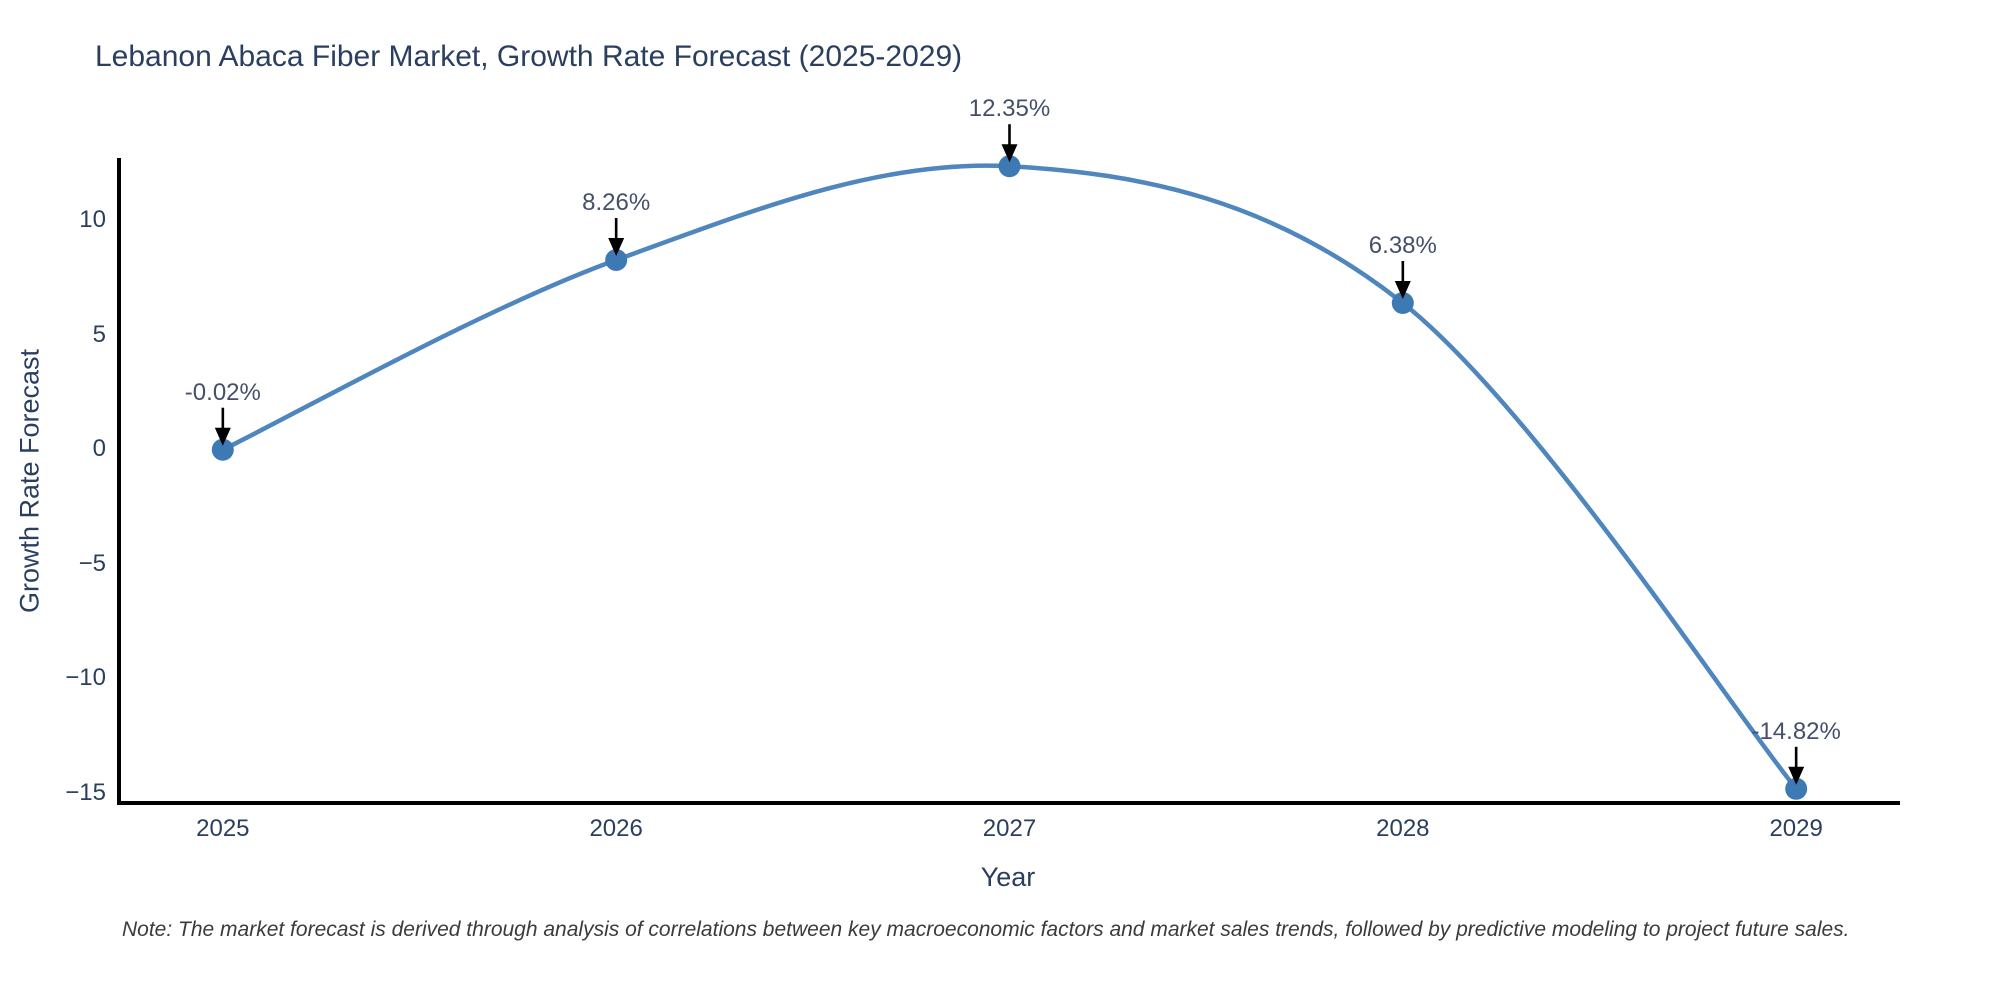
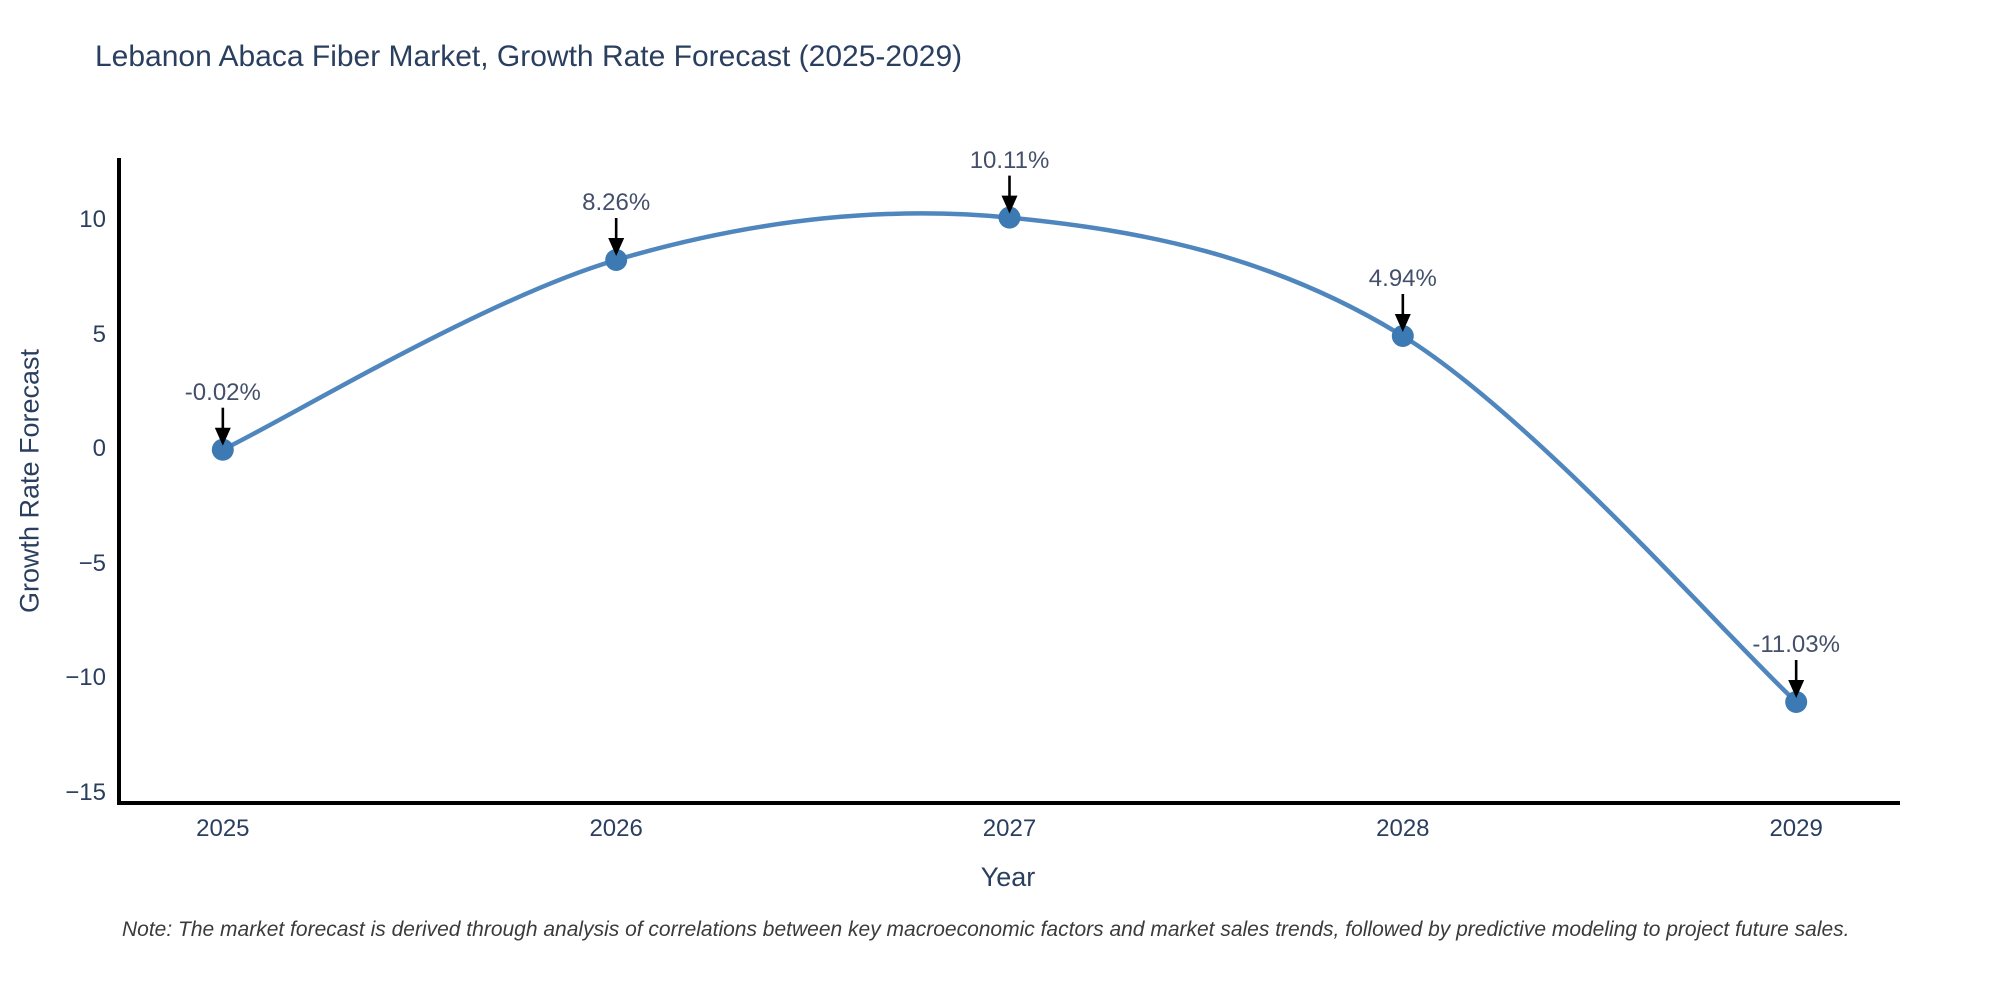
2027: 12.35% -> 10.11%
2028: 6.38% -> 4.94%
2029: -14.82% -> -11.03%
